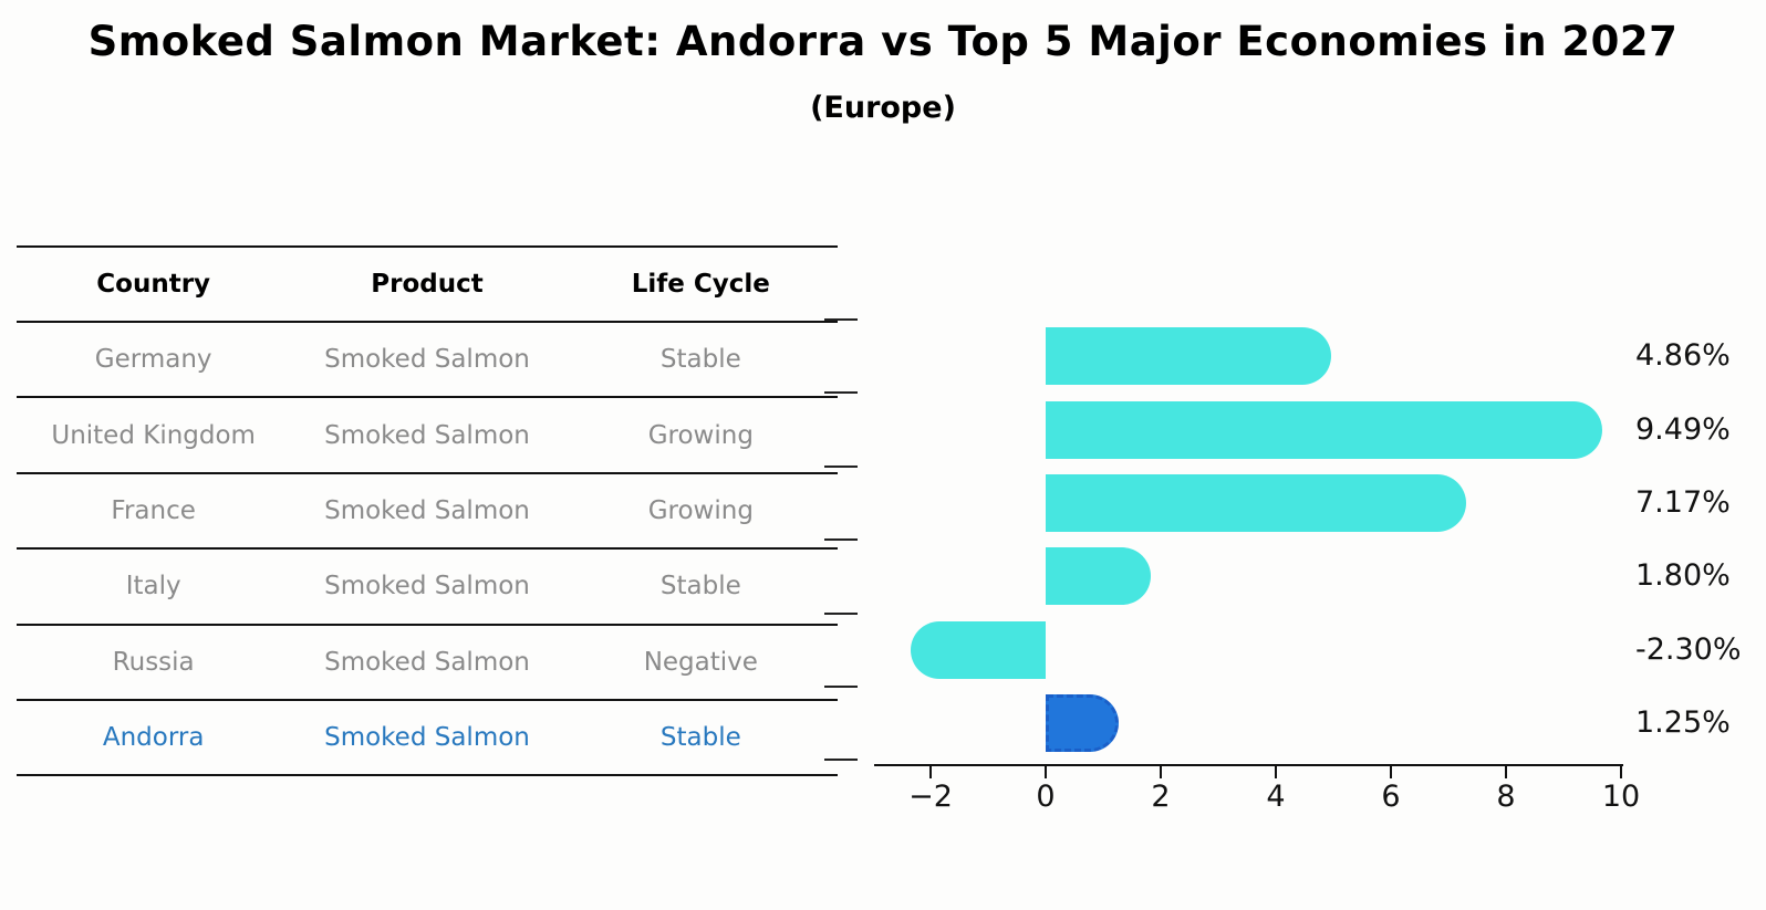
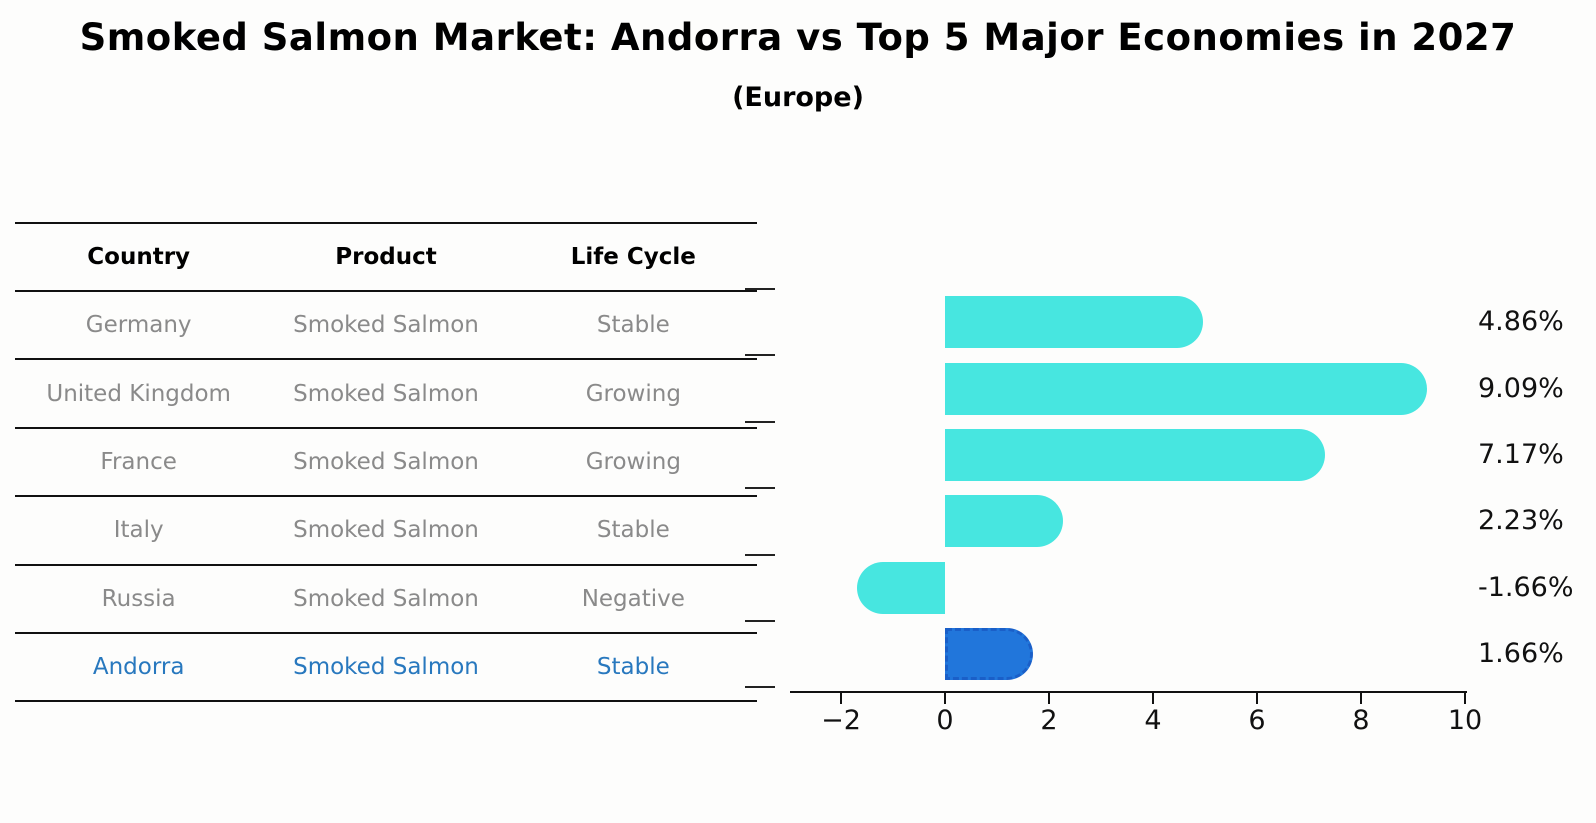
United Kingdom: 9.49% -> 9.09%
Italy: 1.80% -> 2.23%
Russia: -2.30% -> -1.66%
Andorra: 1.25% -> 1.66%
